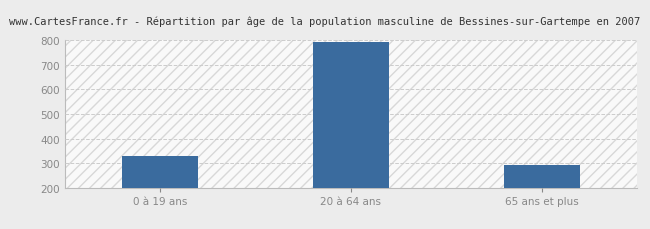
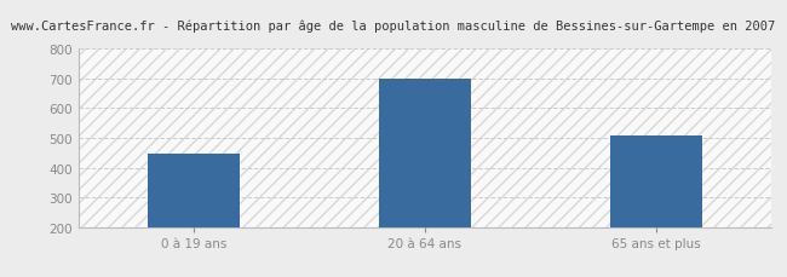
0 à 19 ans: 328 -> 445
20 à 64 ans: 793 -> 700
65 ans et plus: 291 -> 510
